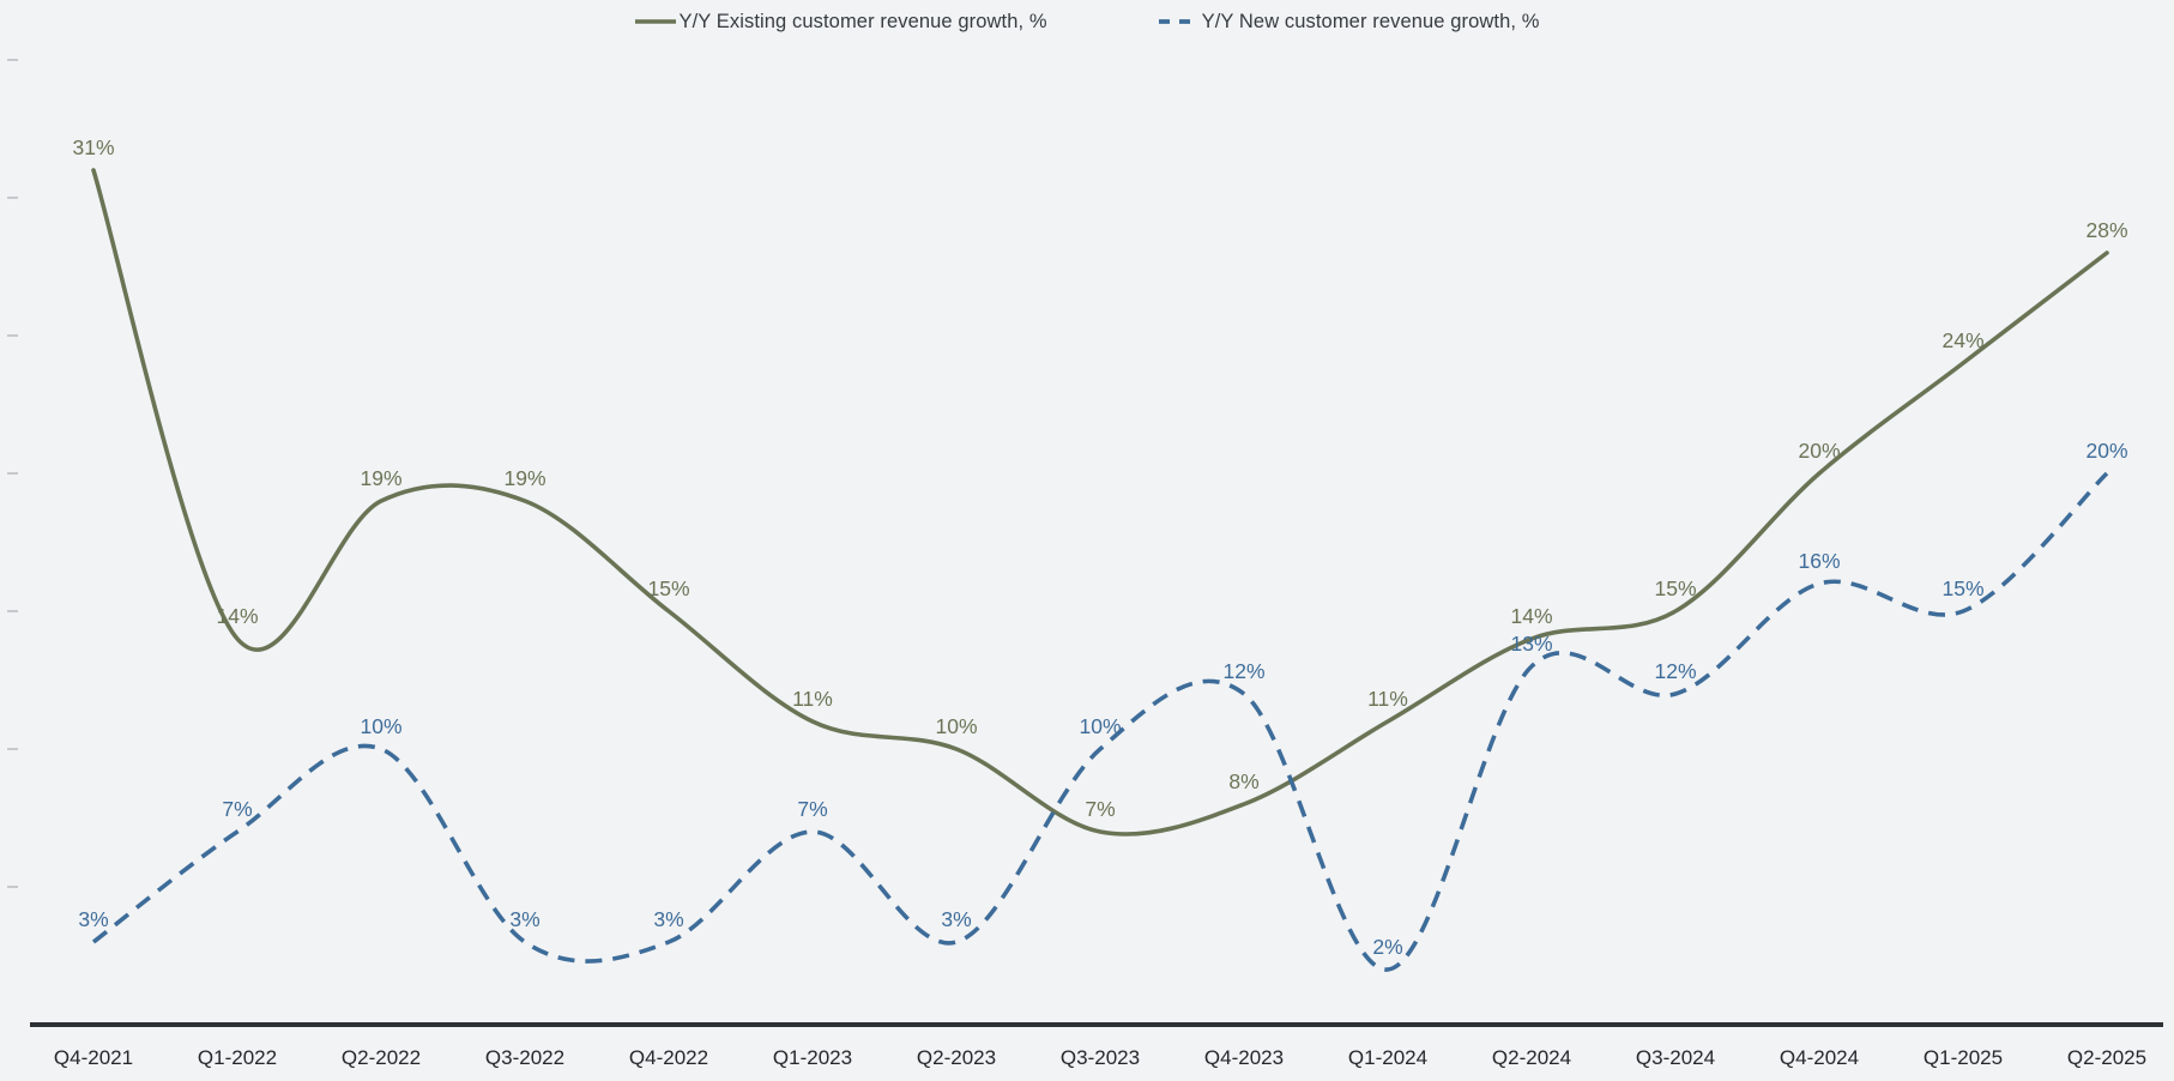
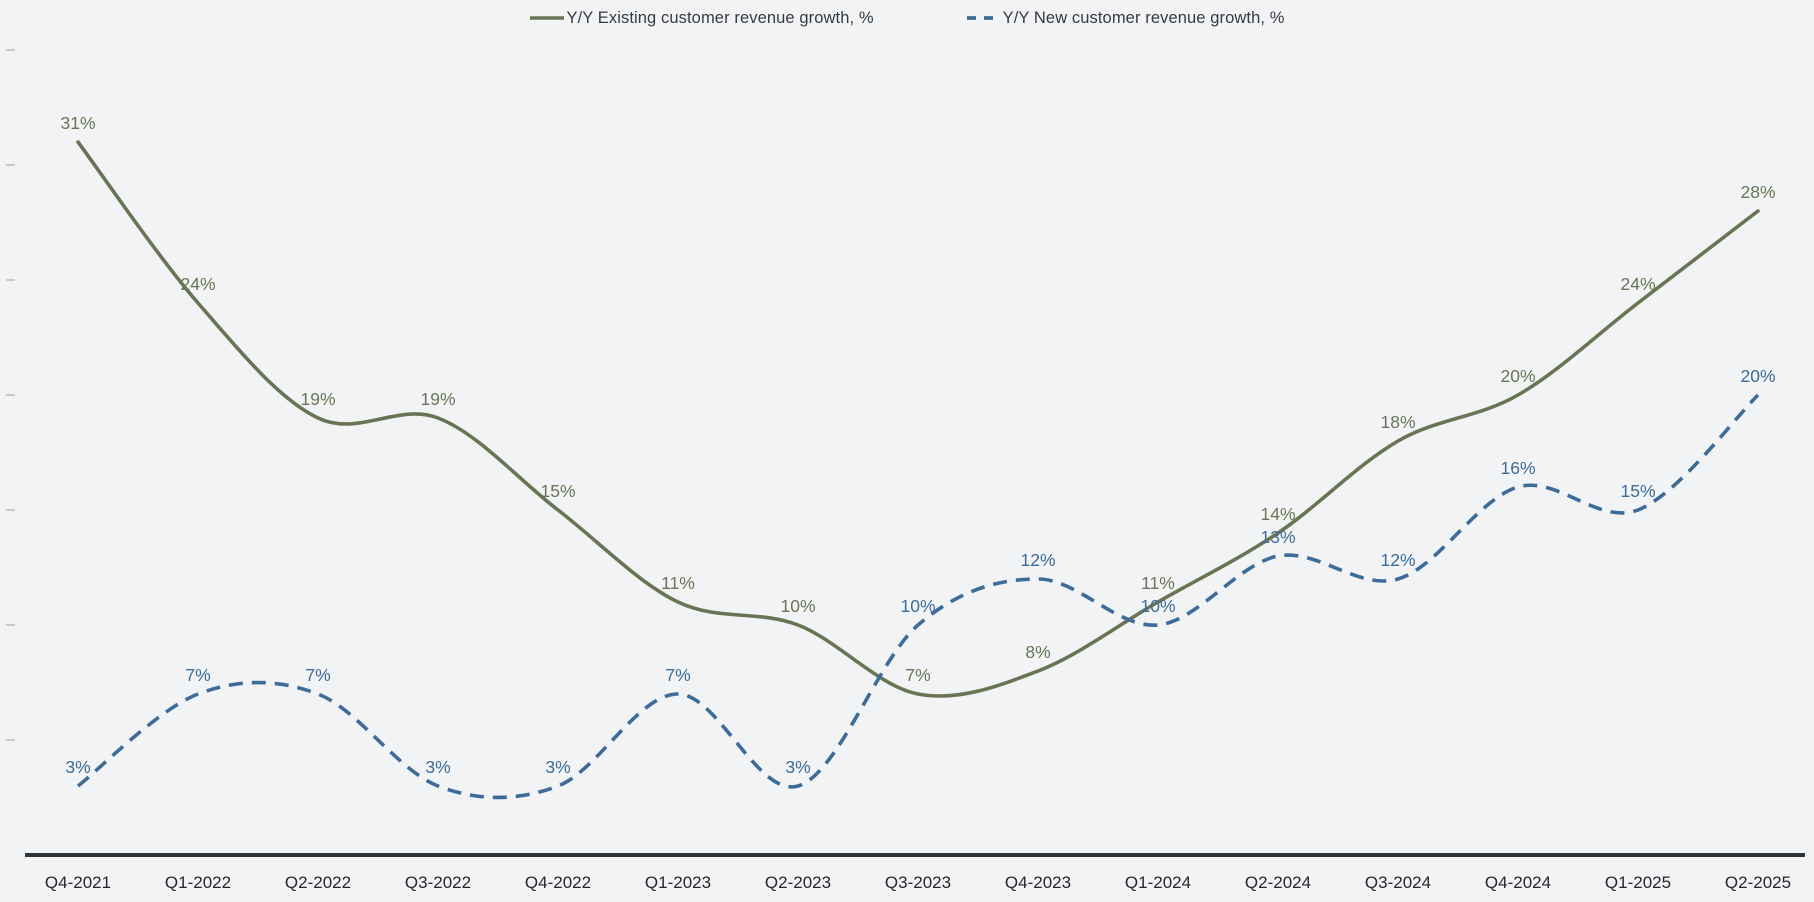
Y/Y Existing customer revenue growth, %/Q1-2022: 14% -> 24%
Y/Y New customer revenue growth, %/Q2-2022: 10% -> 7%
Y/Y New customer revenue growth, %/Q1-2024: 2% -> 10%
Y/Y Existing customer revenue growth, %/Q3-2024: 15% -> 18%
